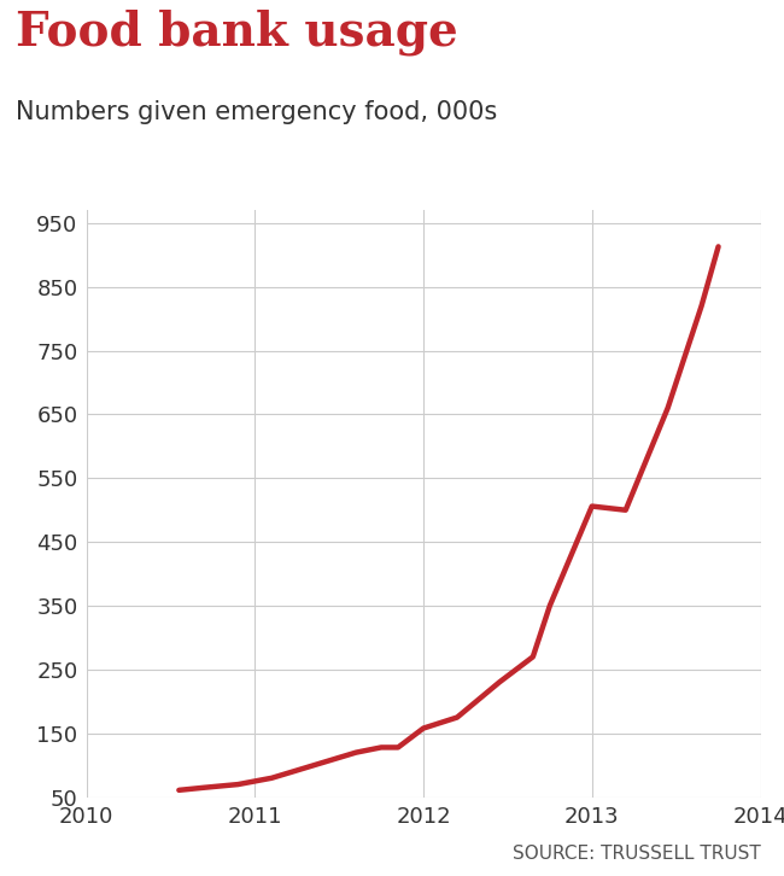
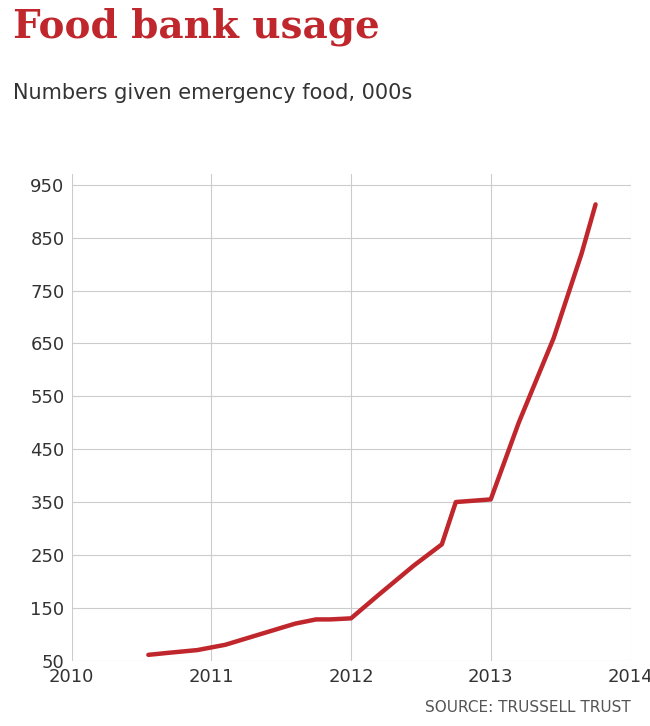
2012: 158 -> 130
2013: 506 -> 355
